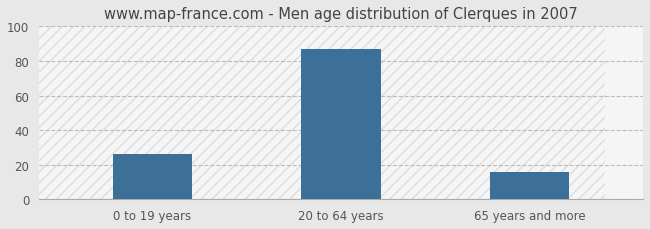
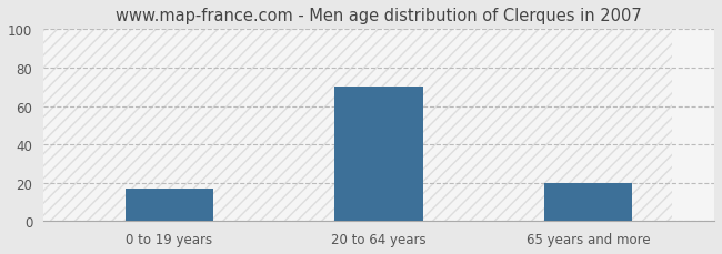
0 to 19 years: 26 -> 17
20 to 64 years: 87 -> 70
65 years and more: 16 -> 20
